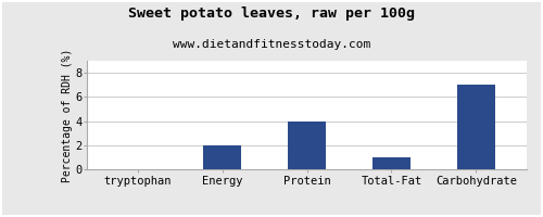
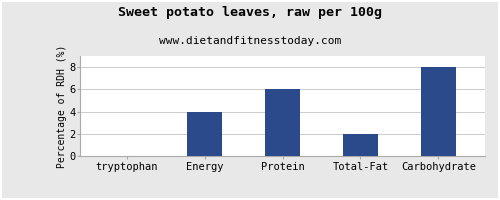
Energy: 2 -> 4
Protein: 4 -> 6
Total-Fat: 1 -> 2
Carbohydrate: 7 -> 8
